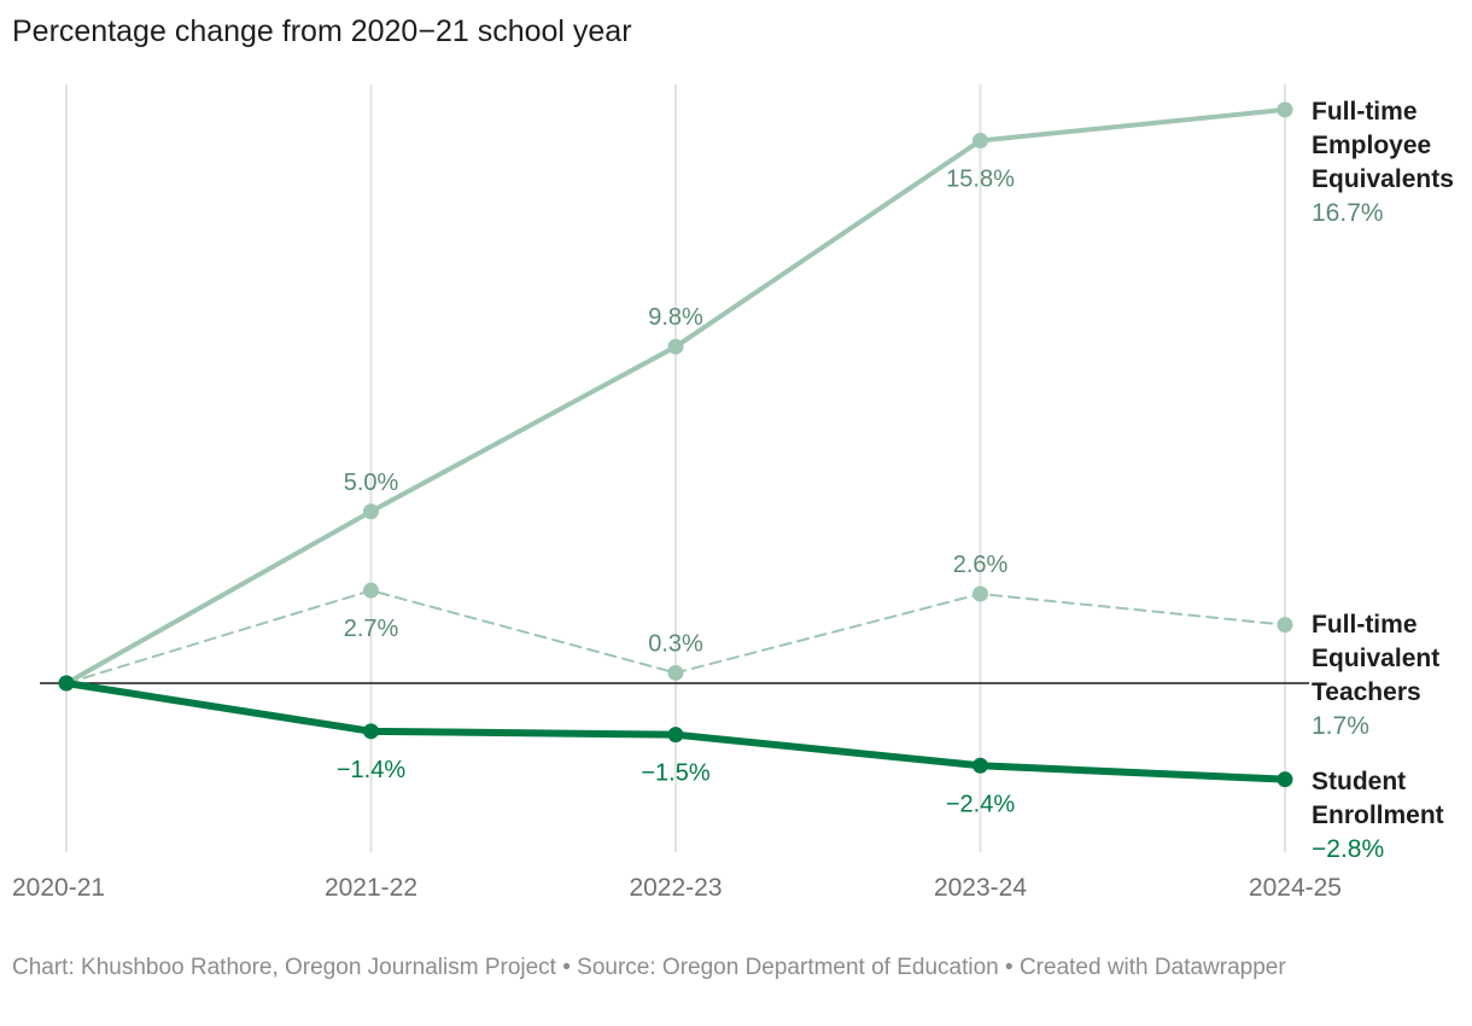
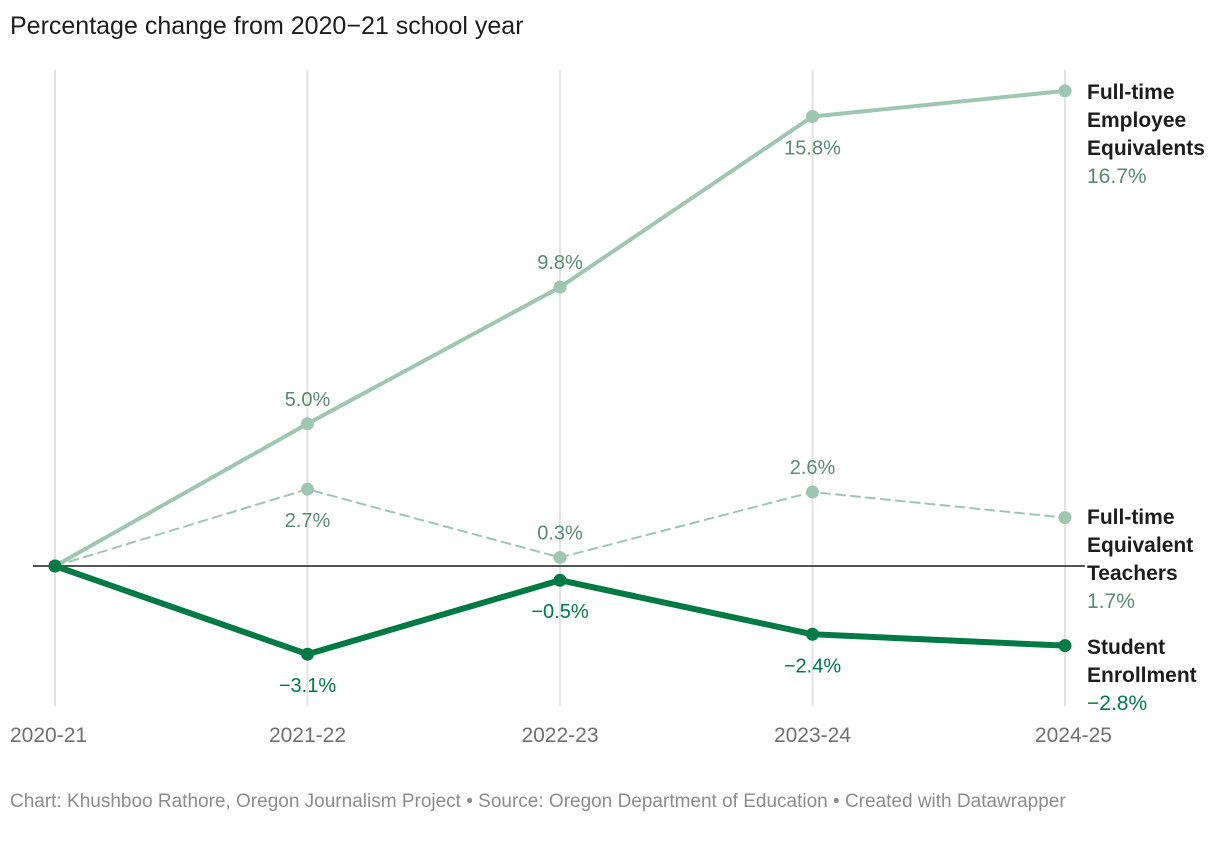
Student Enrollment/2021-22: −1.4% -> −3.1%
Student Enrollment/2022-23: −1.5% -> −0.5%
